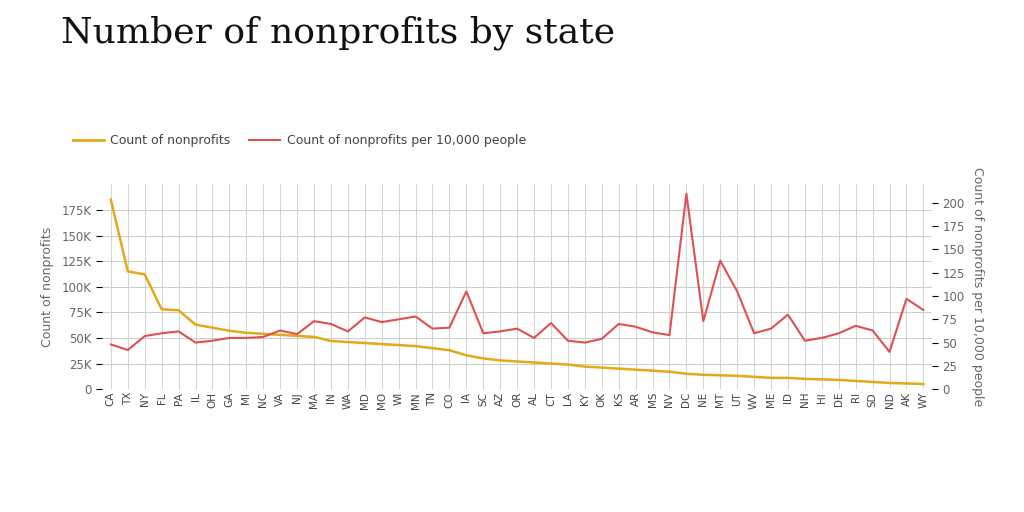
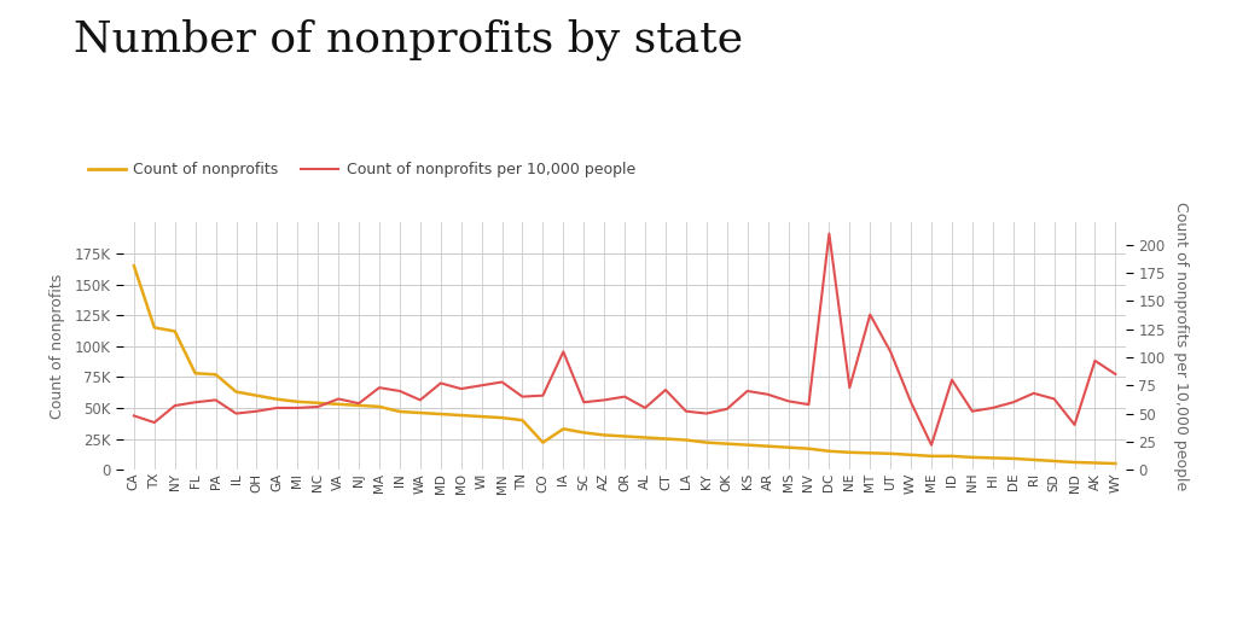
Count of nonprofits/CA: 185K -> 165K
Count of nonprofits/CO: 38K -> 22K
Count of nonprofits per 10,000 people/ME: 65 -> 22
